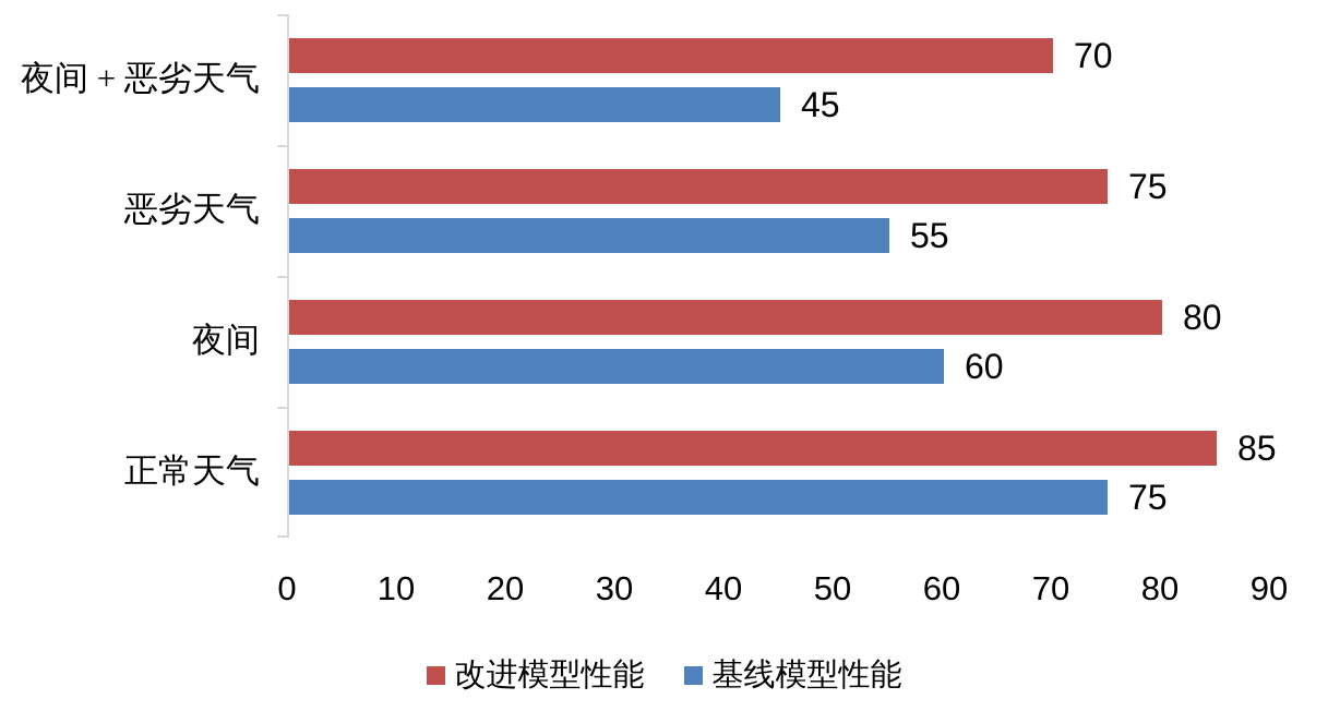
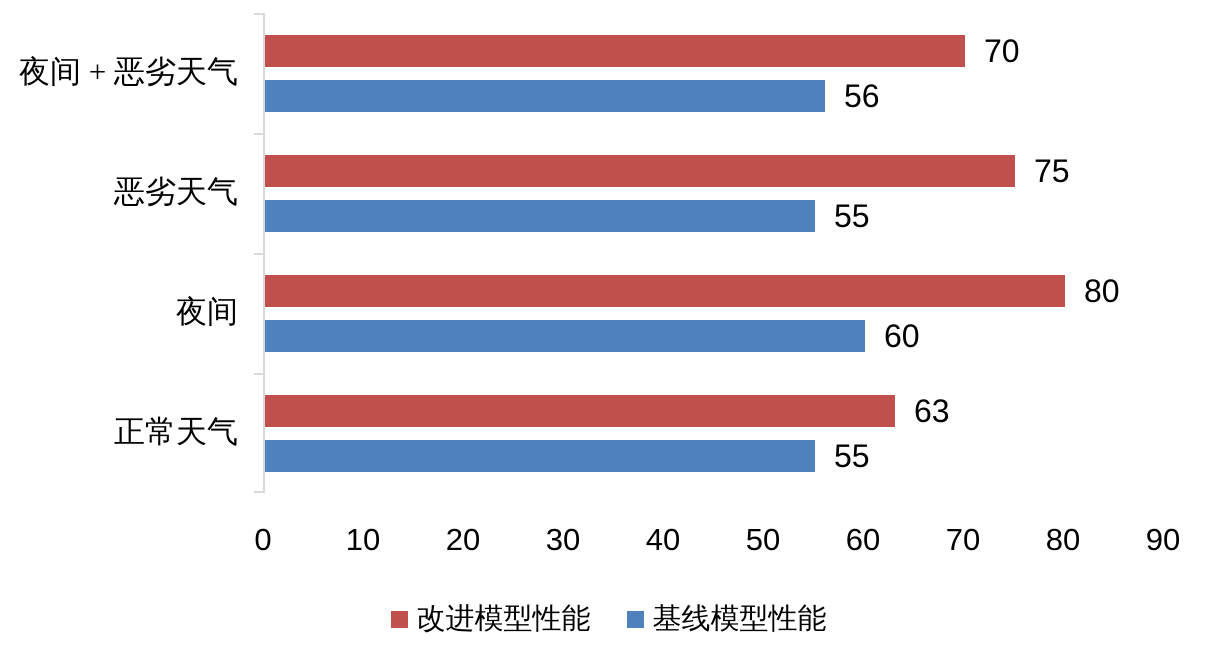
基线模型性能/夜间 + 恶劣天气: 45 -> 56
改进模型性能/正常天气: 85 -> 63
基线模型性能/正常天气: 75 -> 55
